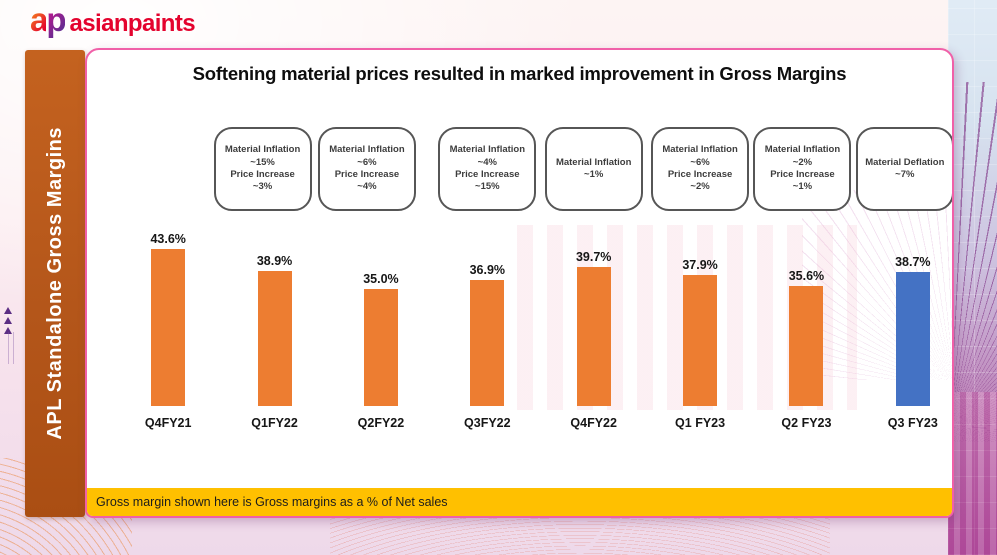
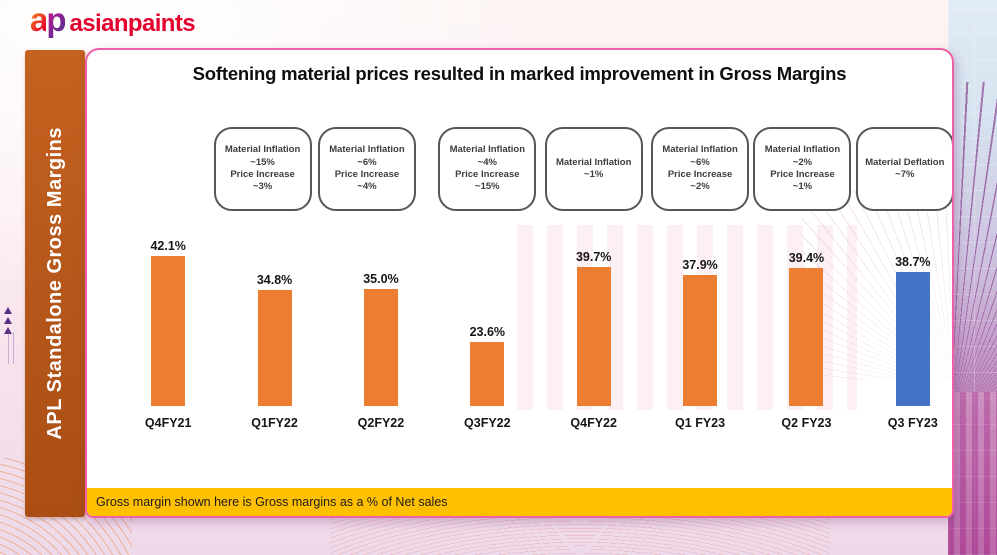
Q4FY21: 43.6% -> 42.1%
Q1FY22: 38.9% -> 34.8%
Q3FY22: 36.9% -> 23.6%
Q2 FY23: 35.6% -> 39.4%
